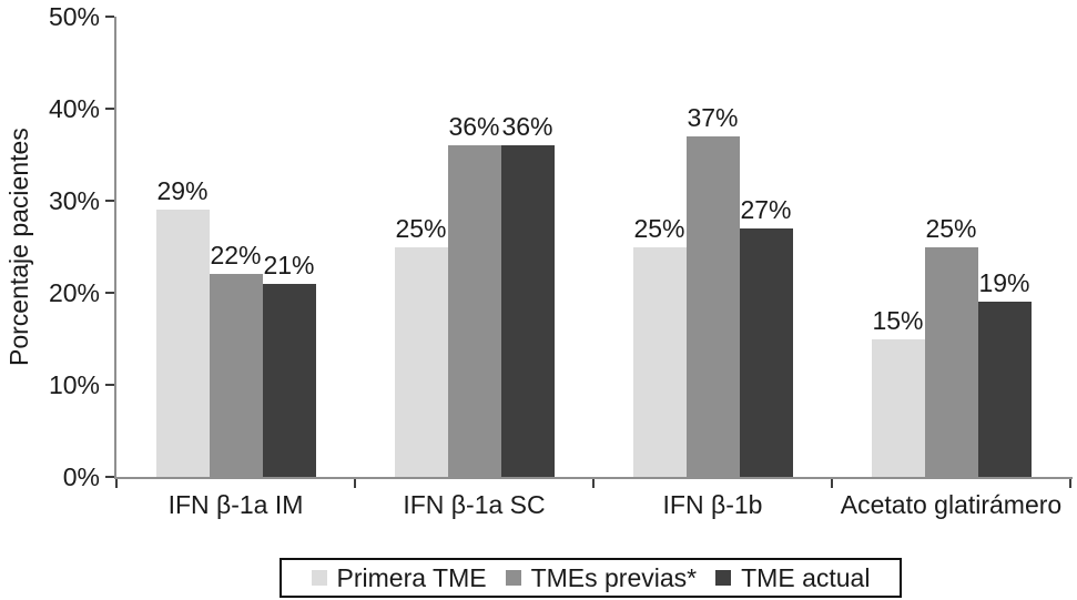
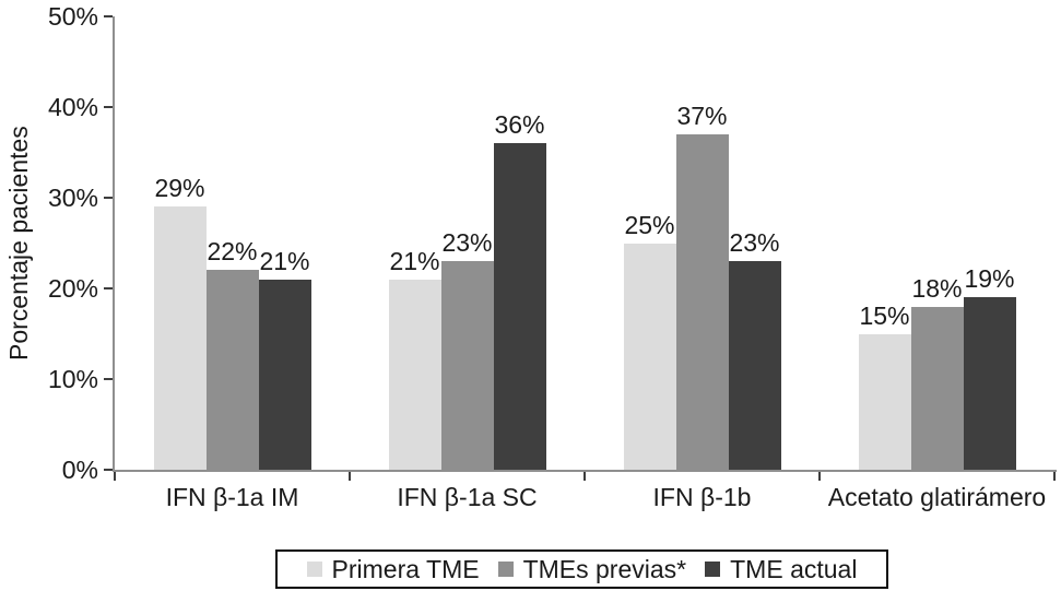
Primera TME/IFN β-1a SC: 25% -> 21%
TMEs previas*/IFN β-1a SC: 36% -> 23%
TME actual/IFN β-1b: 27% -> 23%
TMEs previas*/Acetato glatirámero: 25% -> 18%
